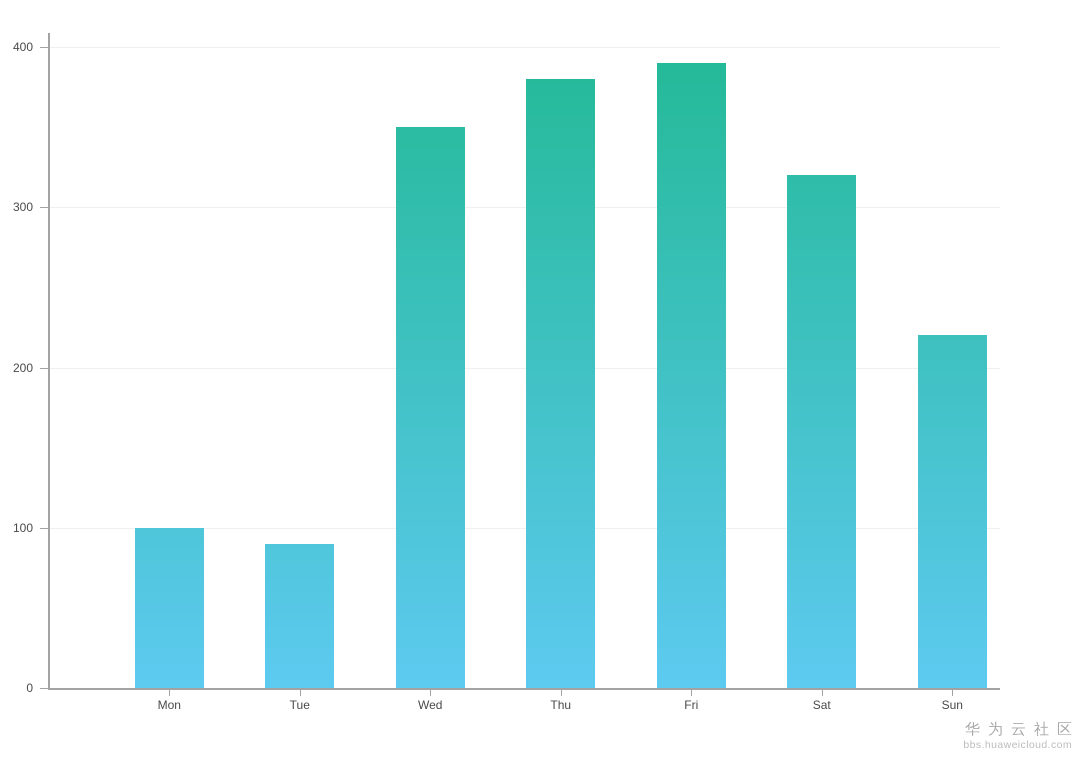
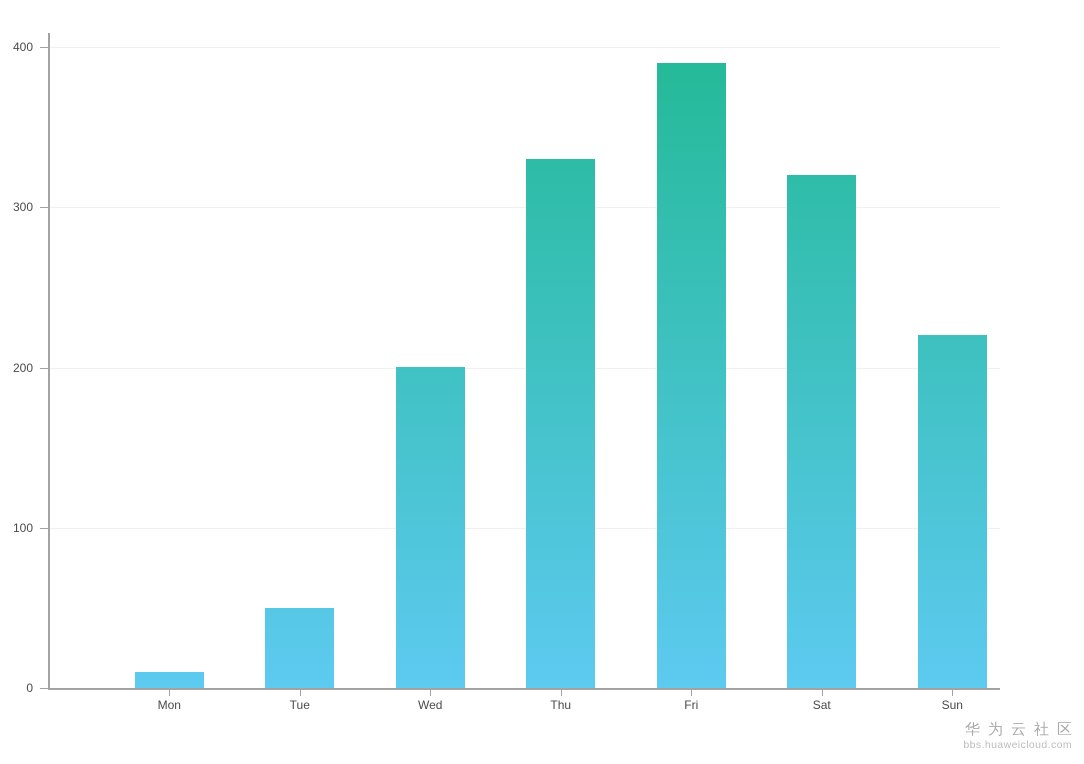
Mon: 100 -> 10
Tue: 90 -> 50
Wed: 350 -> 200
Thu: 380 -> 330
